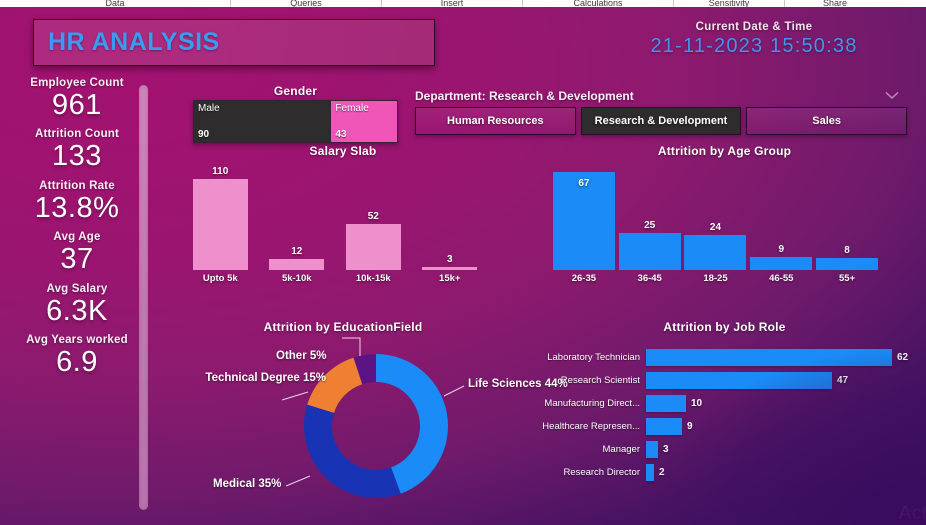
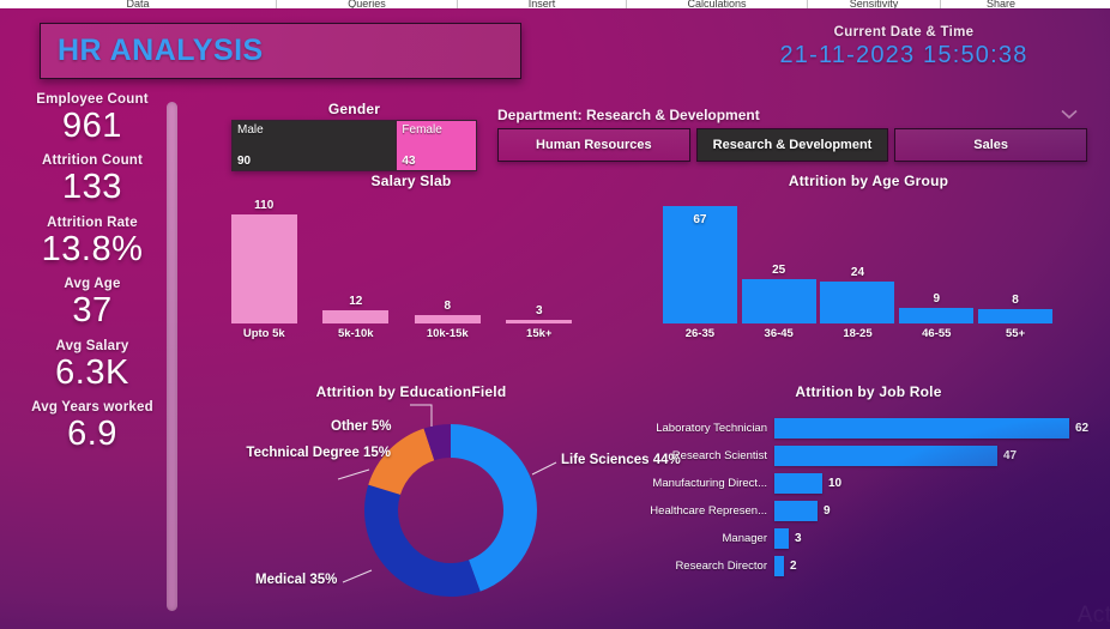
Salary Slab/10k-15k: 52 -> 8
